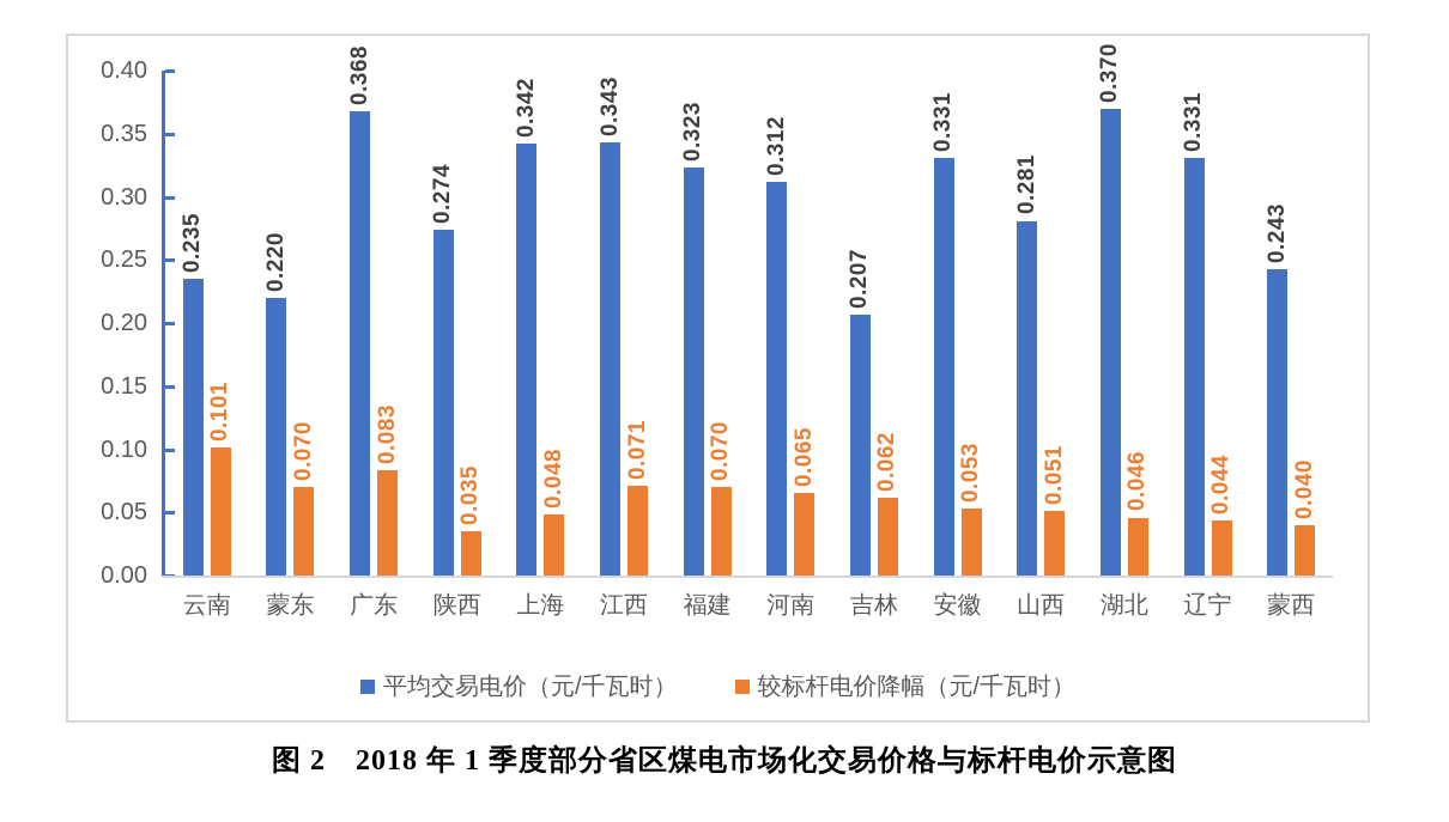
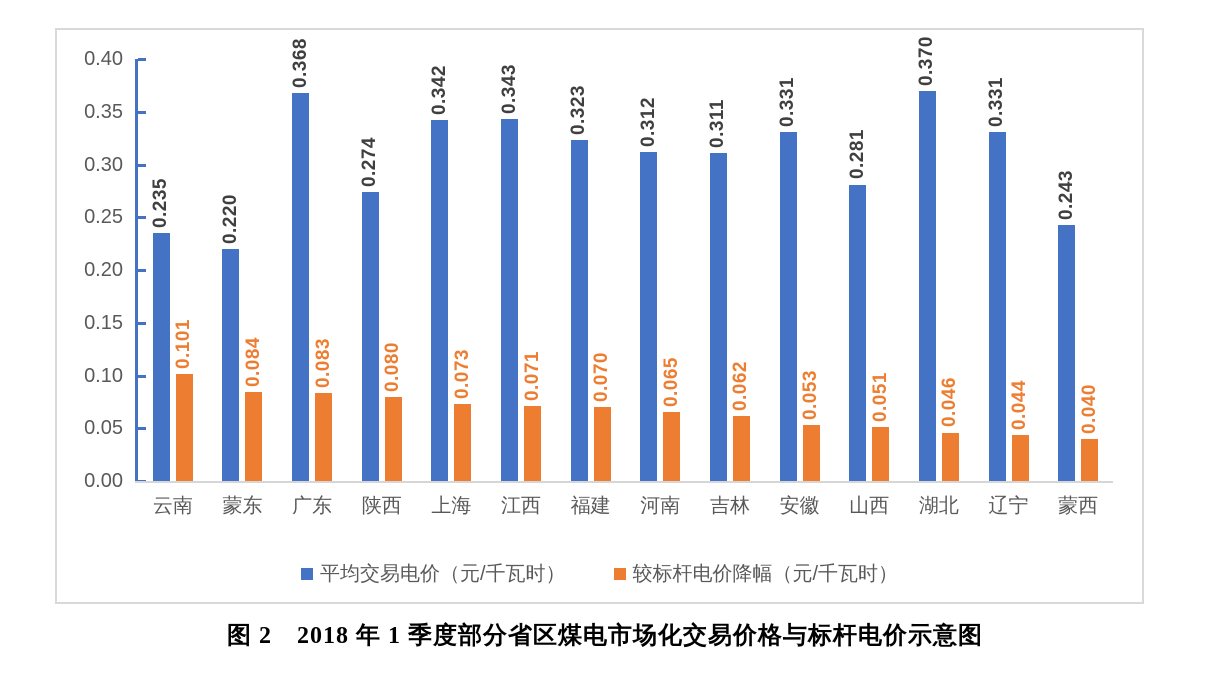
较标杆电价降幅（元/千瓦时）/蒙东: 0.070 -> 0.084
较标杆电价降幅（元/千瓦时）/陕西: 0.035 -> 0.080
较标杆电价降幅（元/千瓦时）/上海: 0.048 -> 0.073
平均交易电价（元/千瓦时）/吉林: 0.207 -> 0.311
